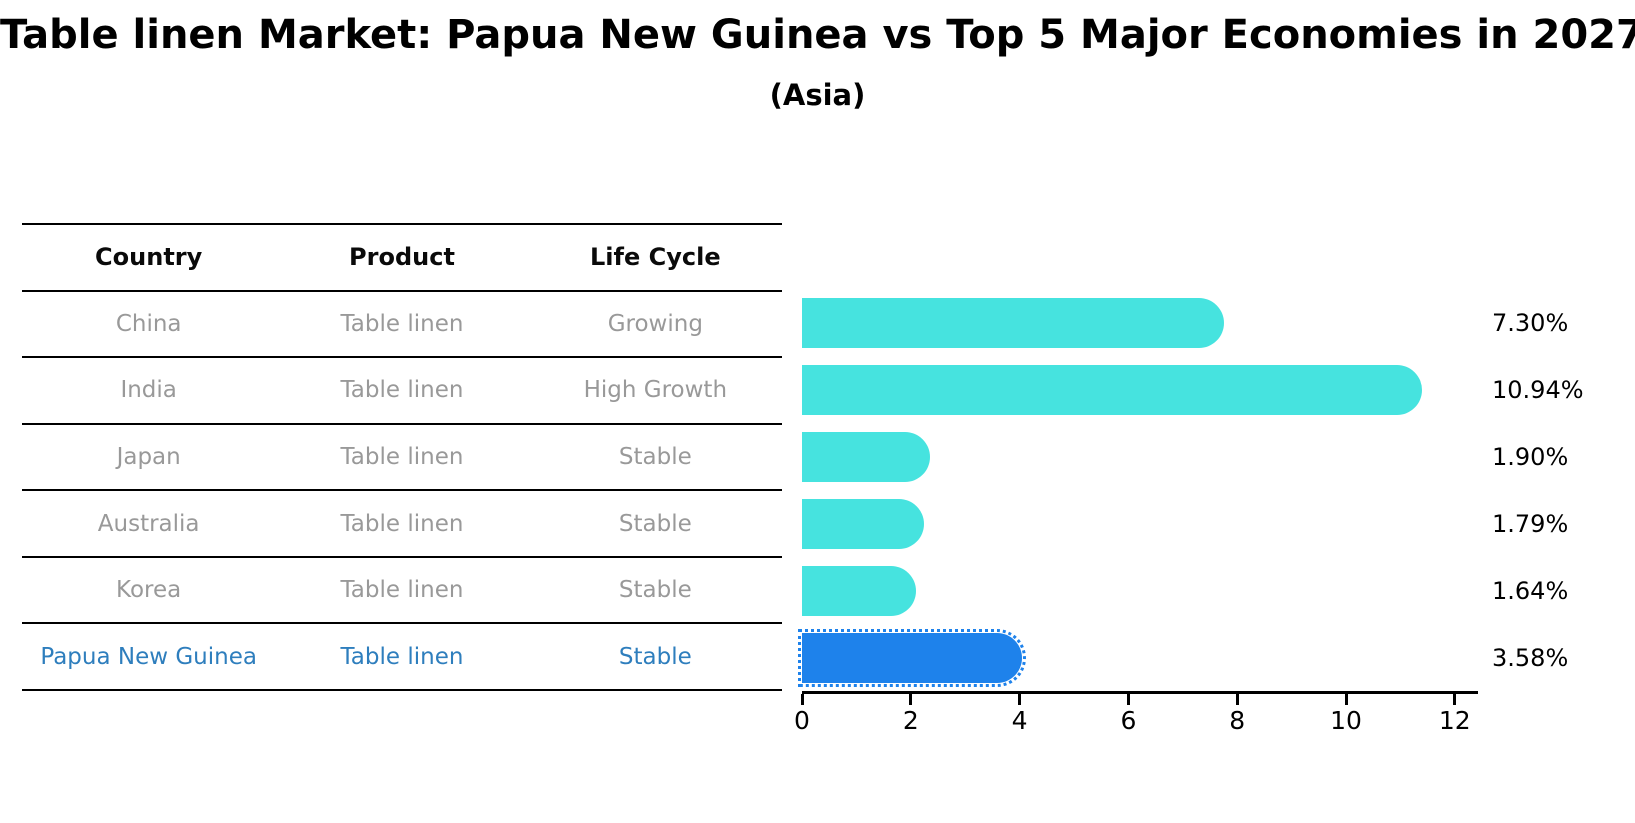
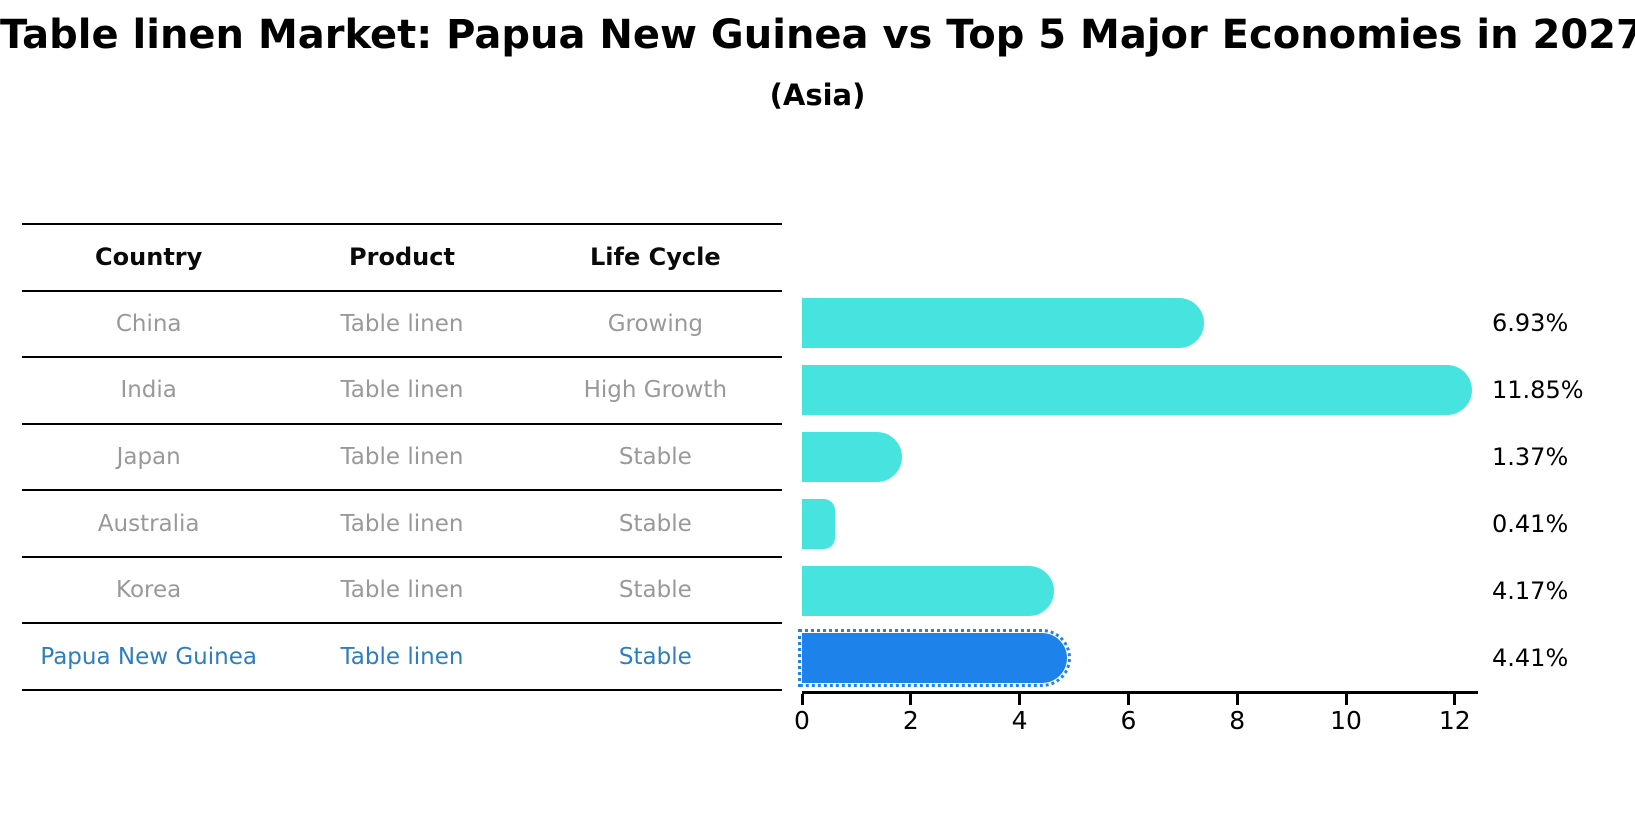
China: 7.30% -> 6.93%
India: 10.94% -> 11.85%
Japan: 1.90% -> 1.37%
Australia: 1.79% -> 0.41%
Korea: 1.64% -> 4.17%
Papua New Guinea: 3.58% -> 4.41%
